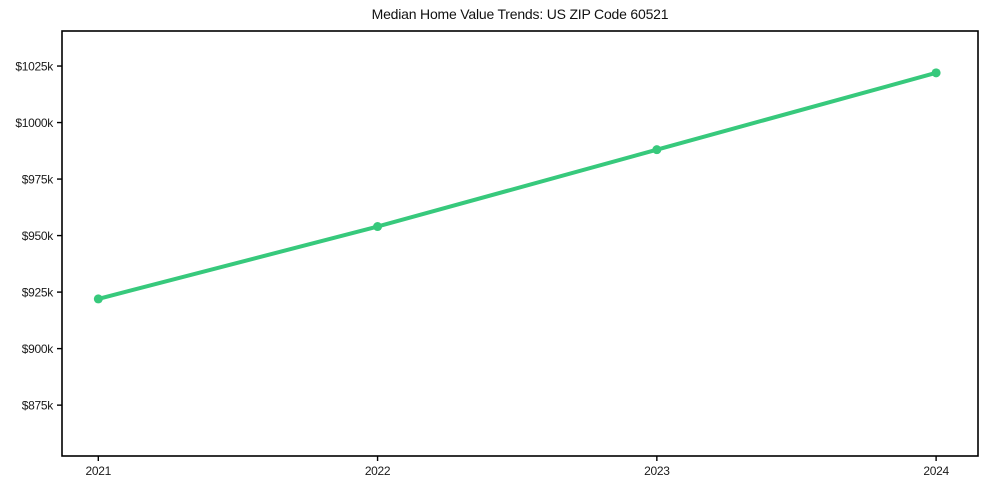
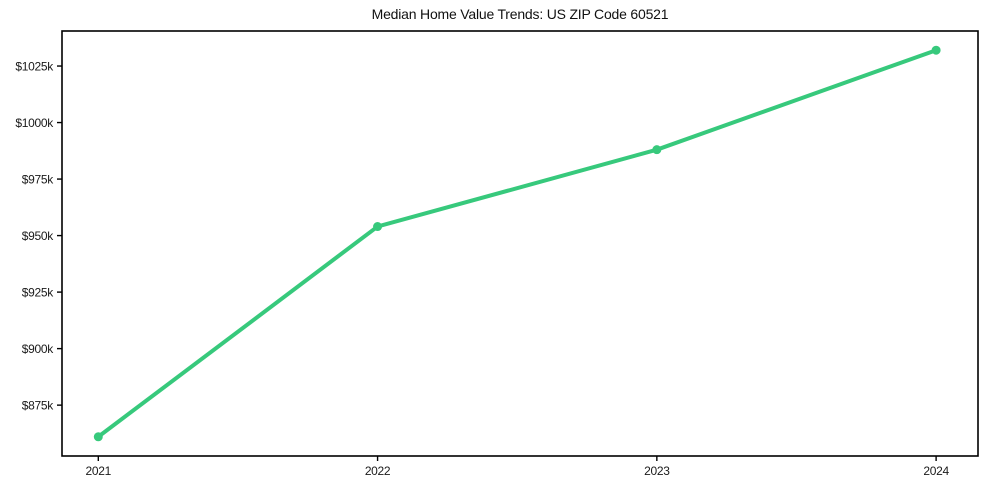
2021: $922k -> $861k
2024: $1022k -> $1032k
